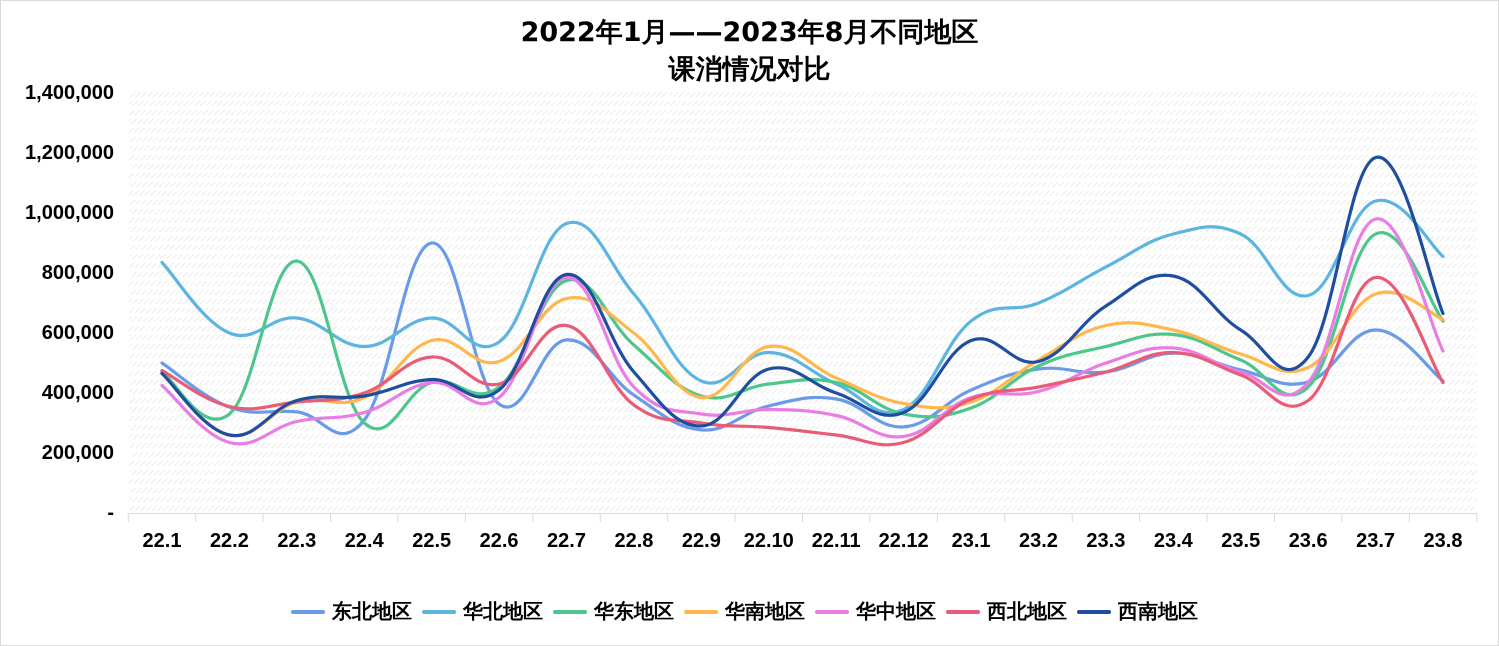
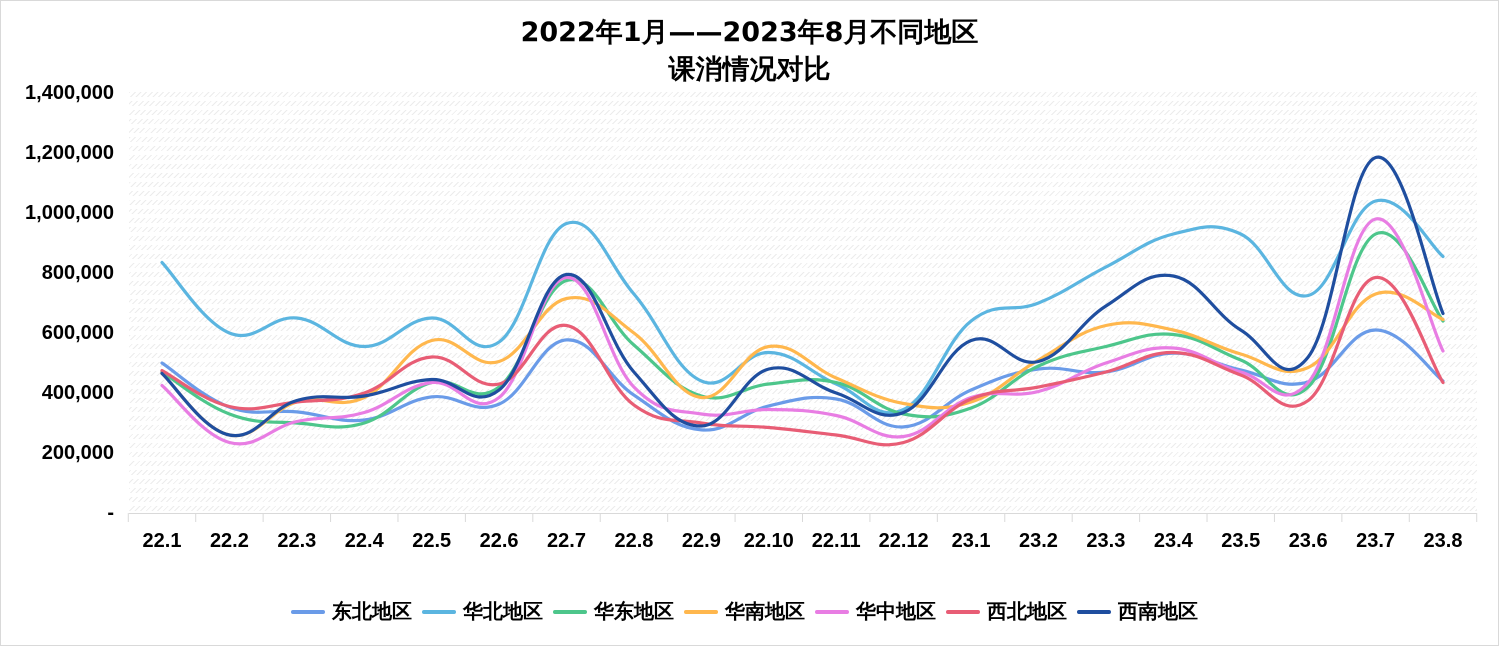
华东地区/22.3: 840000 -> 300000
东北地区/22.5: 900000 -> 390000
